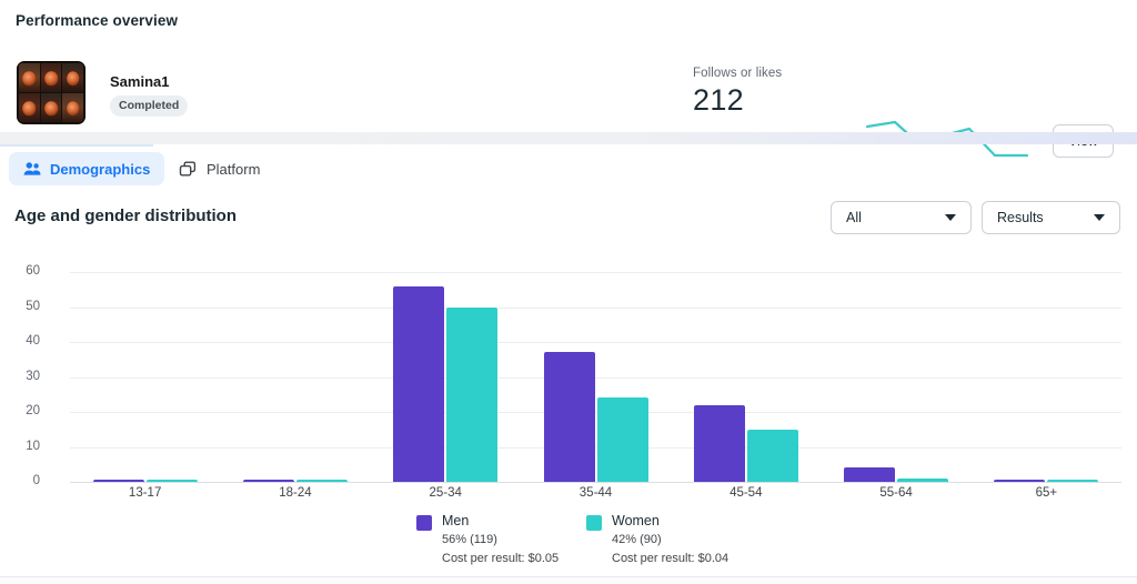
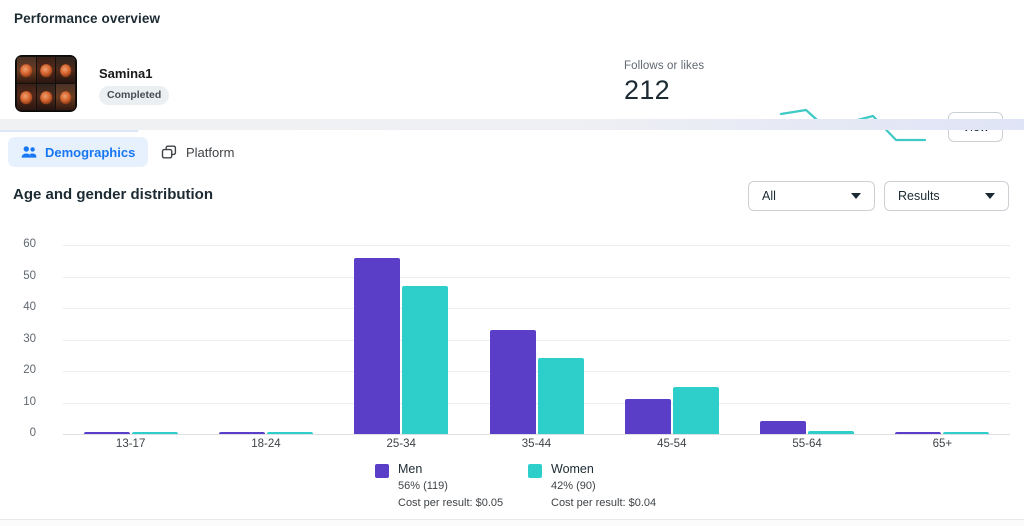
Women/25-34: 50 -> 47
Men/35-44: 37 -> 33
Men/45-54: 22 -> 11
